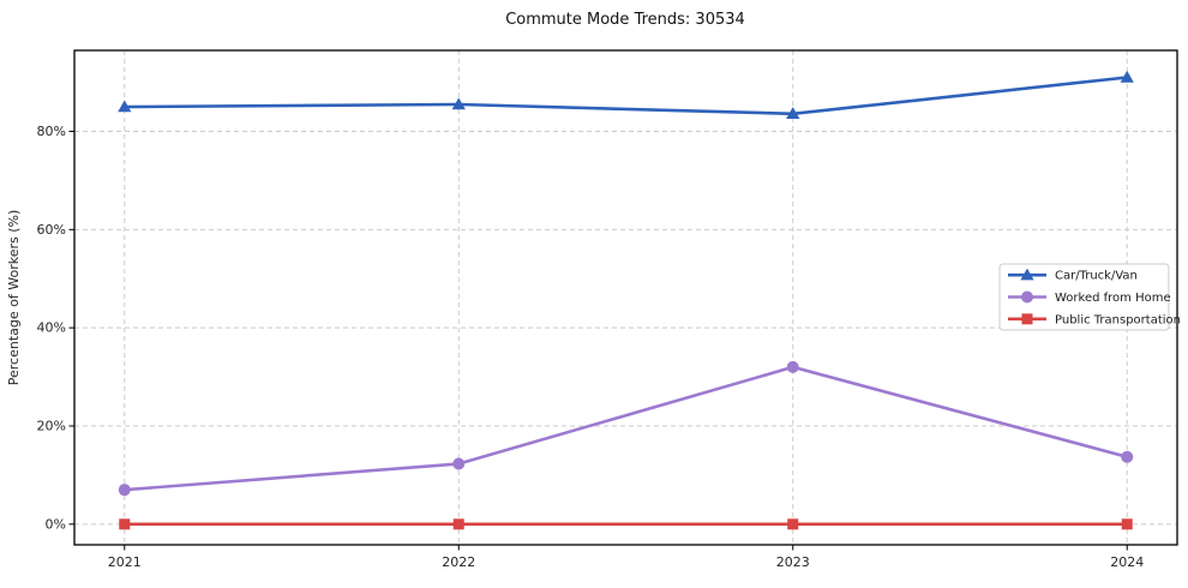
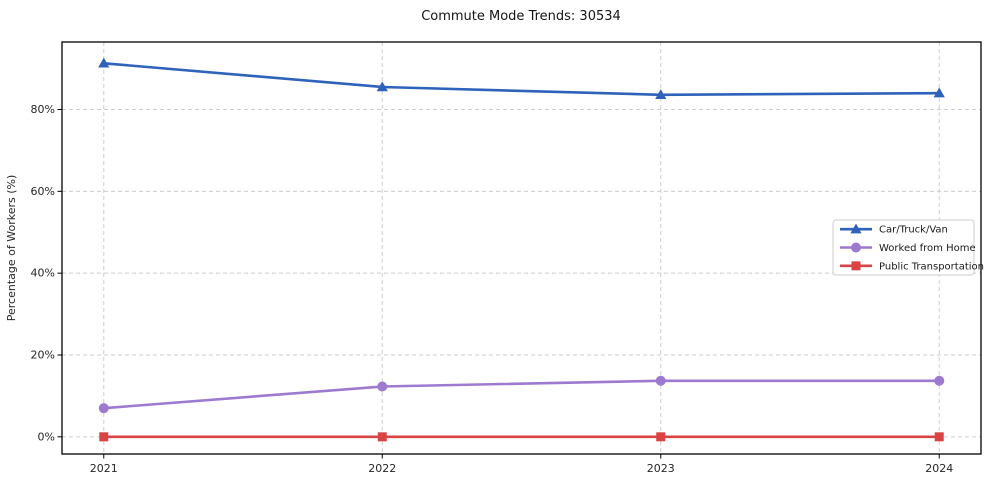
Car/Truck/Van/2021: 85% -> 91%
Worked from Home/2023: 32% -> 14%
Car/Truck/Van/2024: 91% -> 84%
